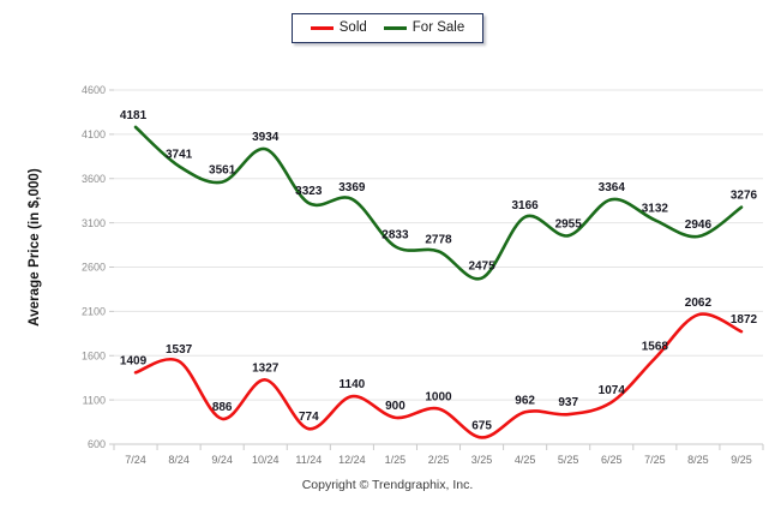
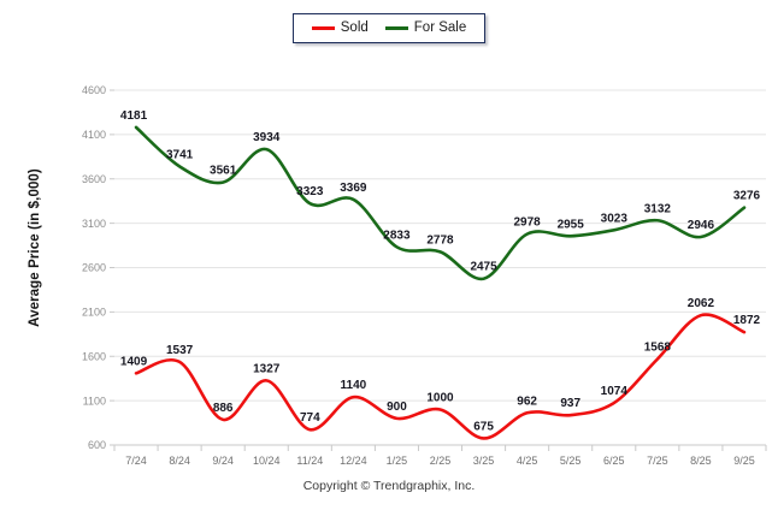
For Sale/4/25: 3166 -> 2978
For Sale/6/25: 3364 -> 3023
